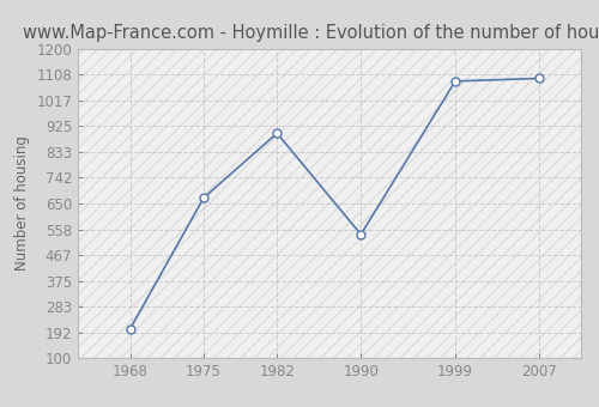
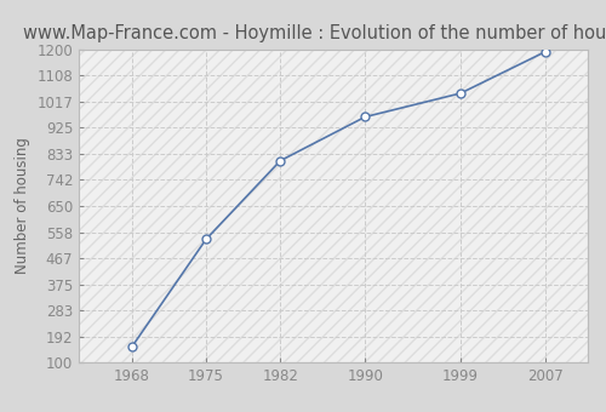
1968: 205 -> 155
1975: 670 -> 533
1982: 900 -> 809
1990: 540 -> 963
1999: 1085 -> 1046
2007: 1095 -> 1192
